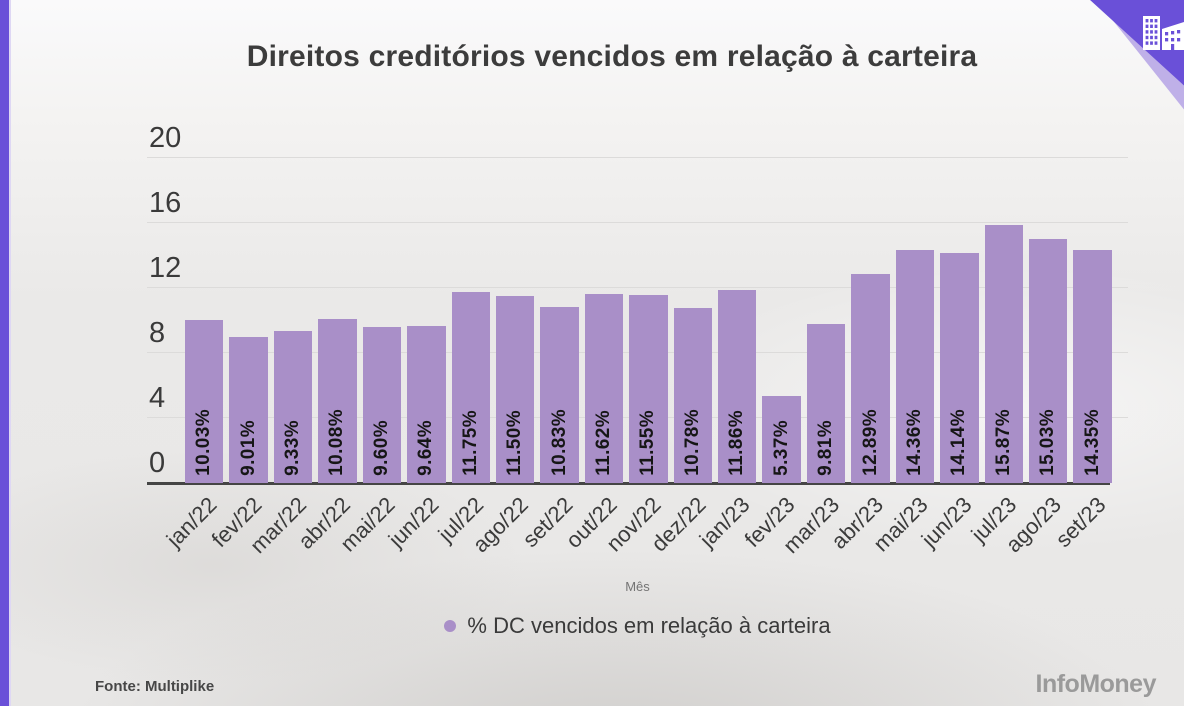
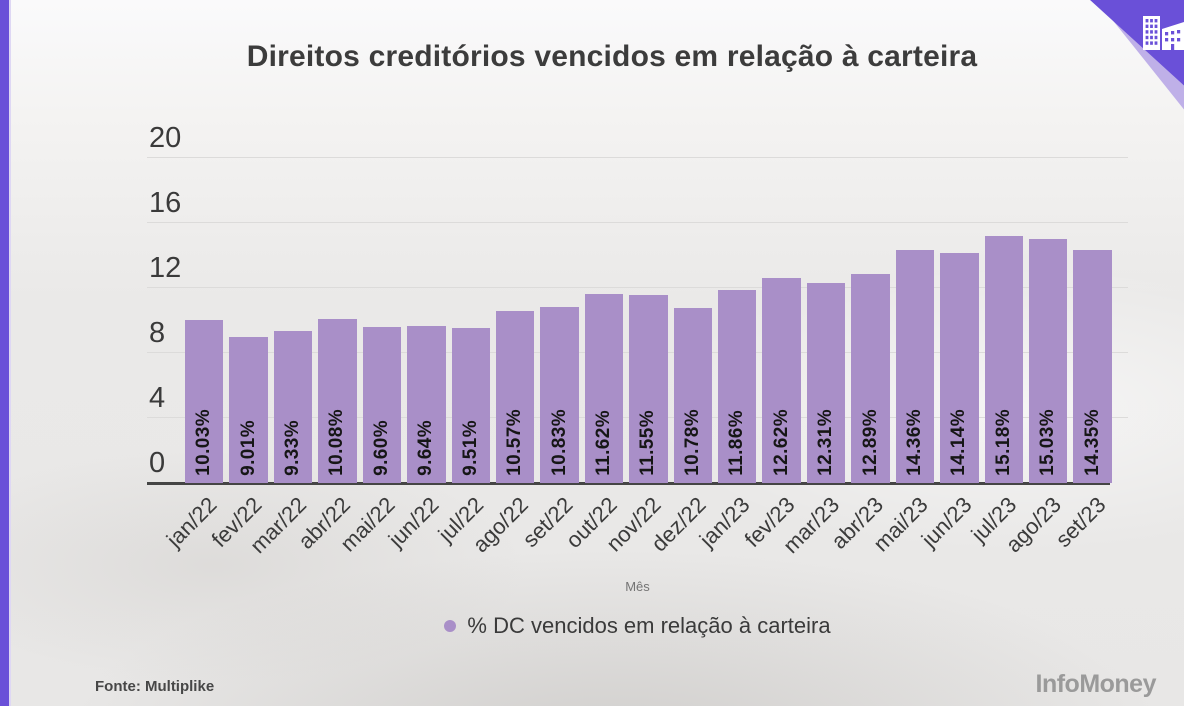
jul/22: 11.75% -> 9.51%
ago/22: 11.50% -> 10.57%
fev/23: 5.37% -> 12.62%
mar/23: 9.81% -> 12.31%
jul/23: 15.87% -> 15.18%
